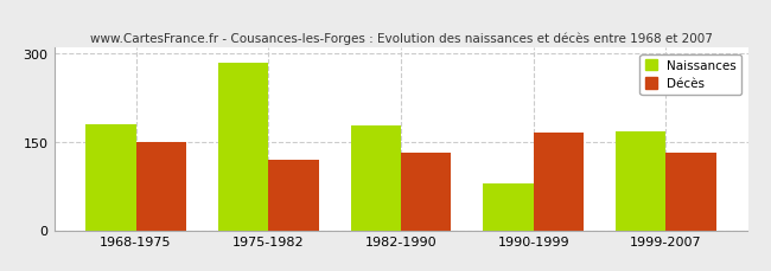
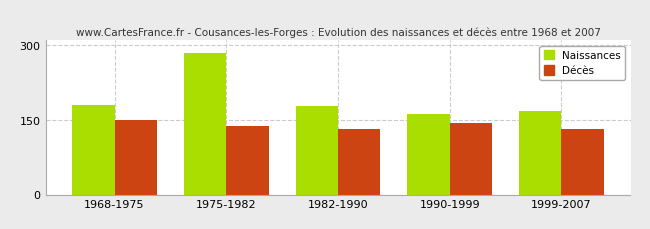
Décès/1975-1982: 120 -> 138
Naissances/1990-1999: 80 -> 161
Décès/1990-1999: 165 -> 143
